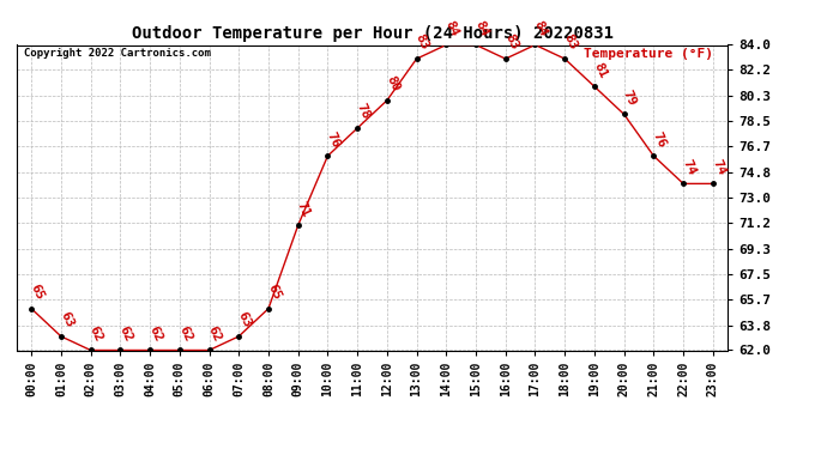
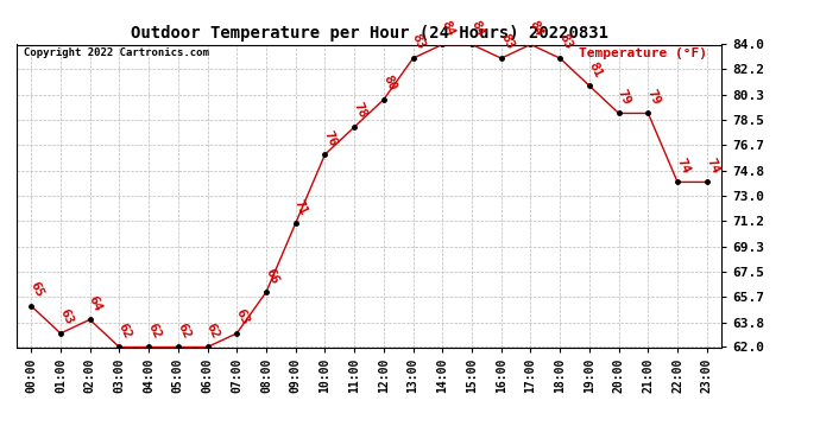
02:00: 62 -> 64
08:00: 65 -> 66
21:00: 76 -> 79
